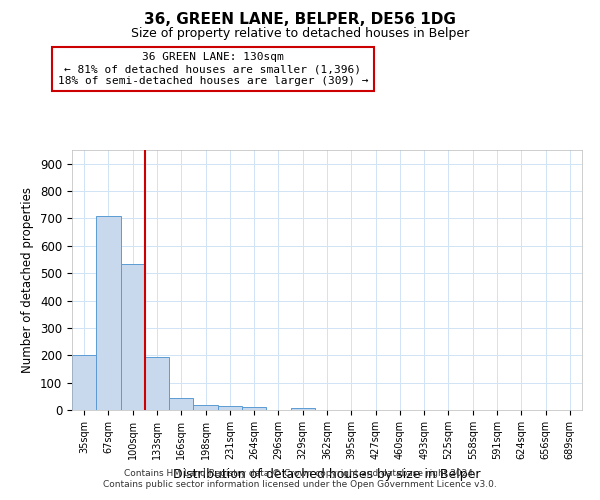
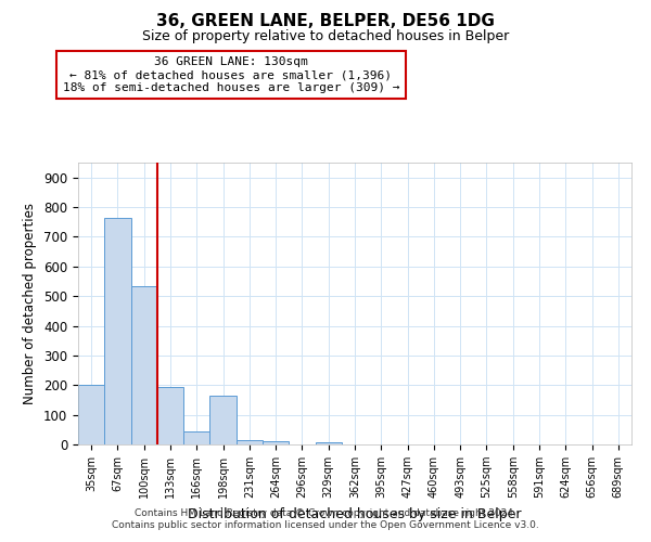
67sqm: 710 -> 765
198sqm: 20 -> 165
